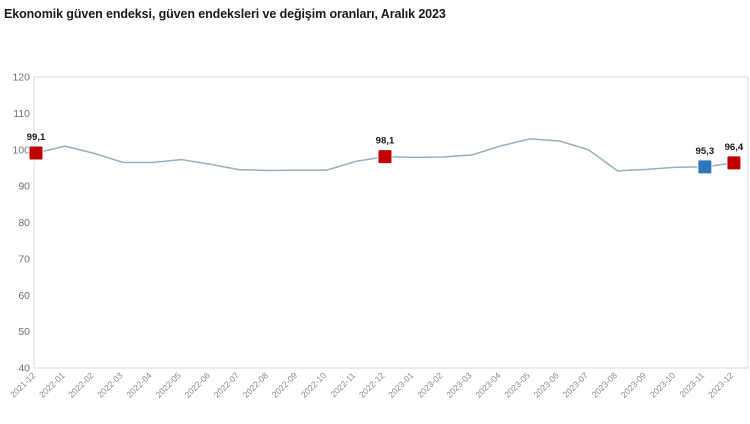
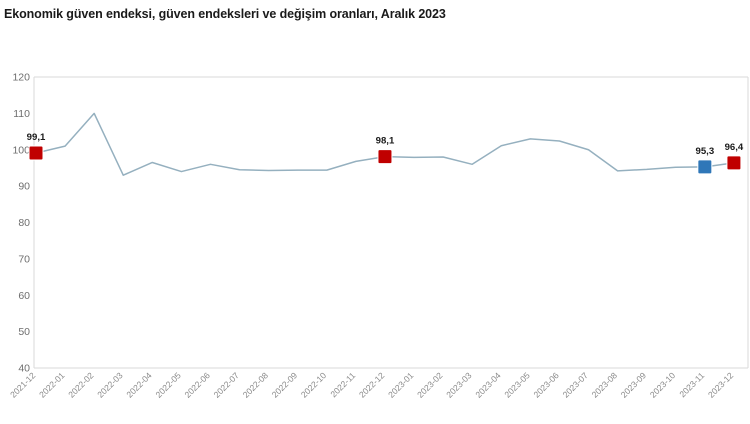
2022-02: 99 -> 110
2022-03: 96 -> 93
2022-05: 97 -> 94
2023-03: 99 -> 96
